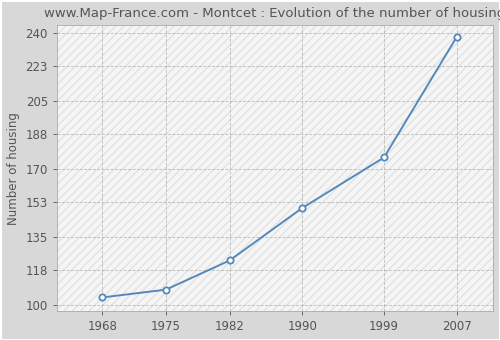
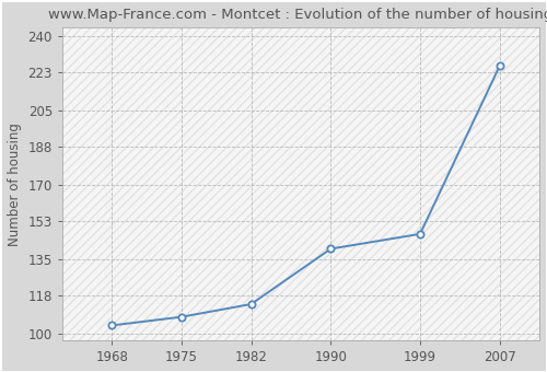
1982: 123 -> 114
1990: 150 -> 140
1999: 176 -> 147
2007: 238 -> 226
